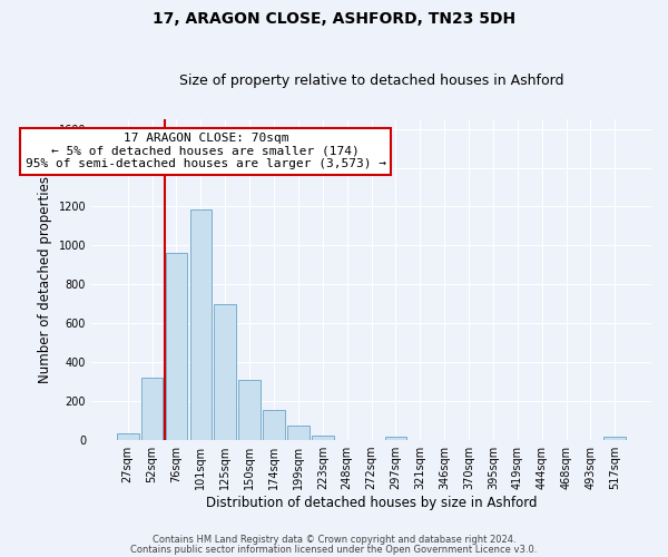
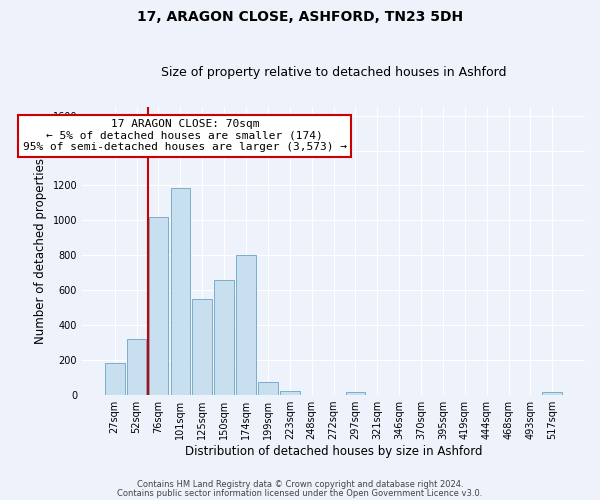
27sqm: 30 -> 180
76sqm: 960 -> 1020
125sqm: 700 -> 550
150sqm: 300 -> 660
174sqm: 150 -> 800
